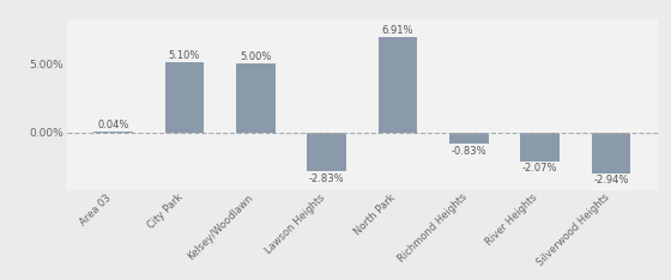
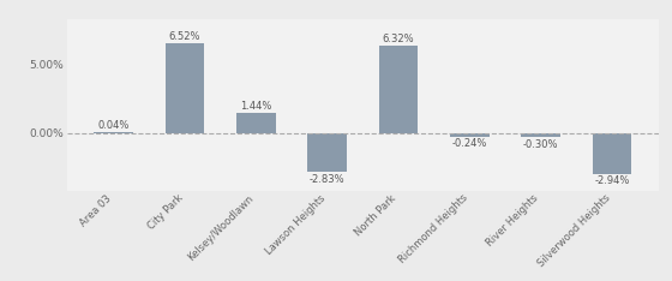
City Park: 5.10% -> 6.52%
Kelsey/Woodlawn: 5.00% -> 1.44%
North Park: 6.91% -> 6.32%
Richmond Heights: -0.83% -> -0.24%
River Heights: -2.07% -> -0.30%
